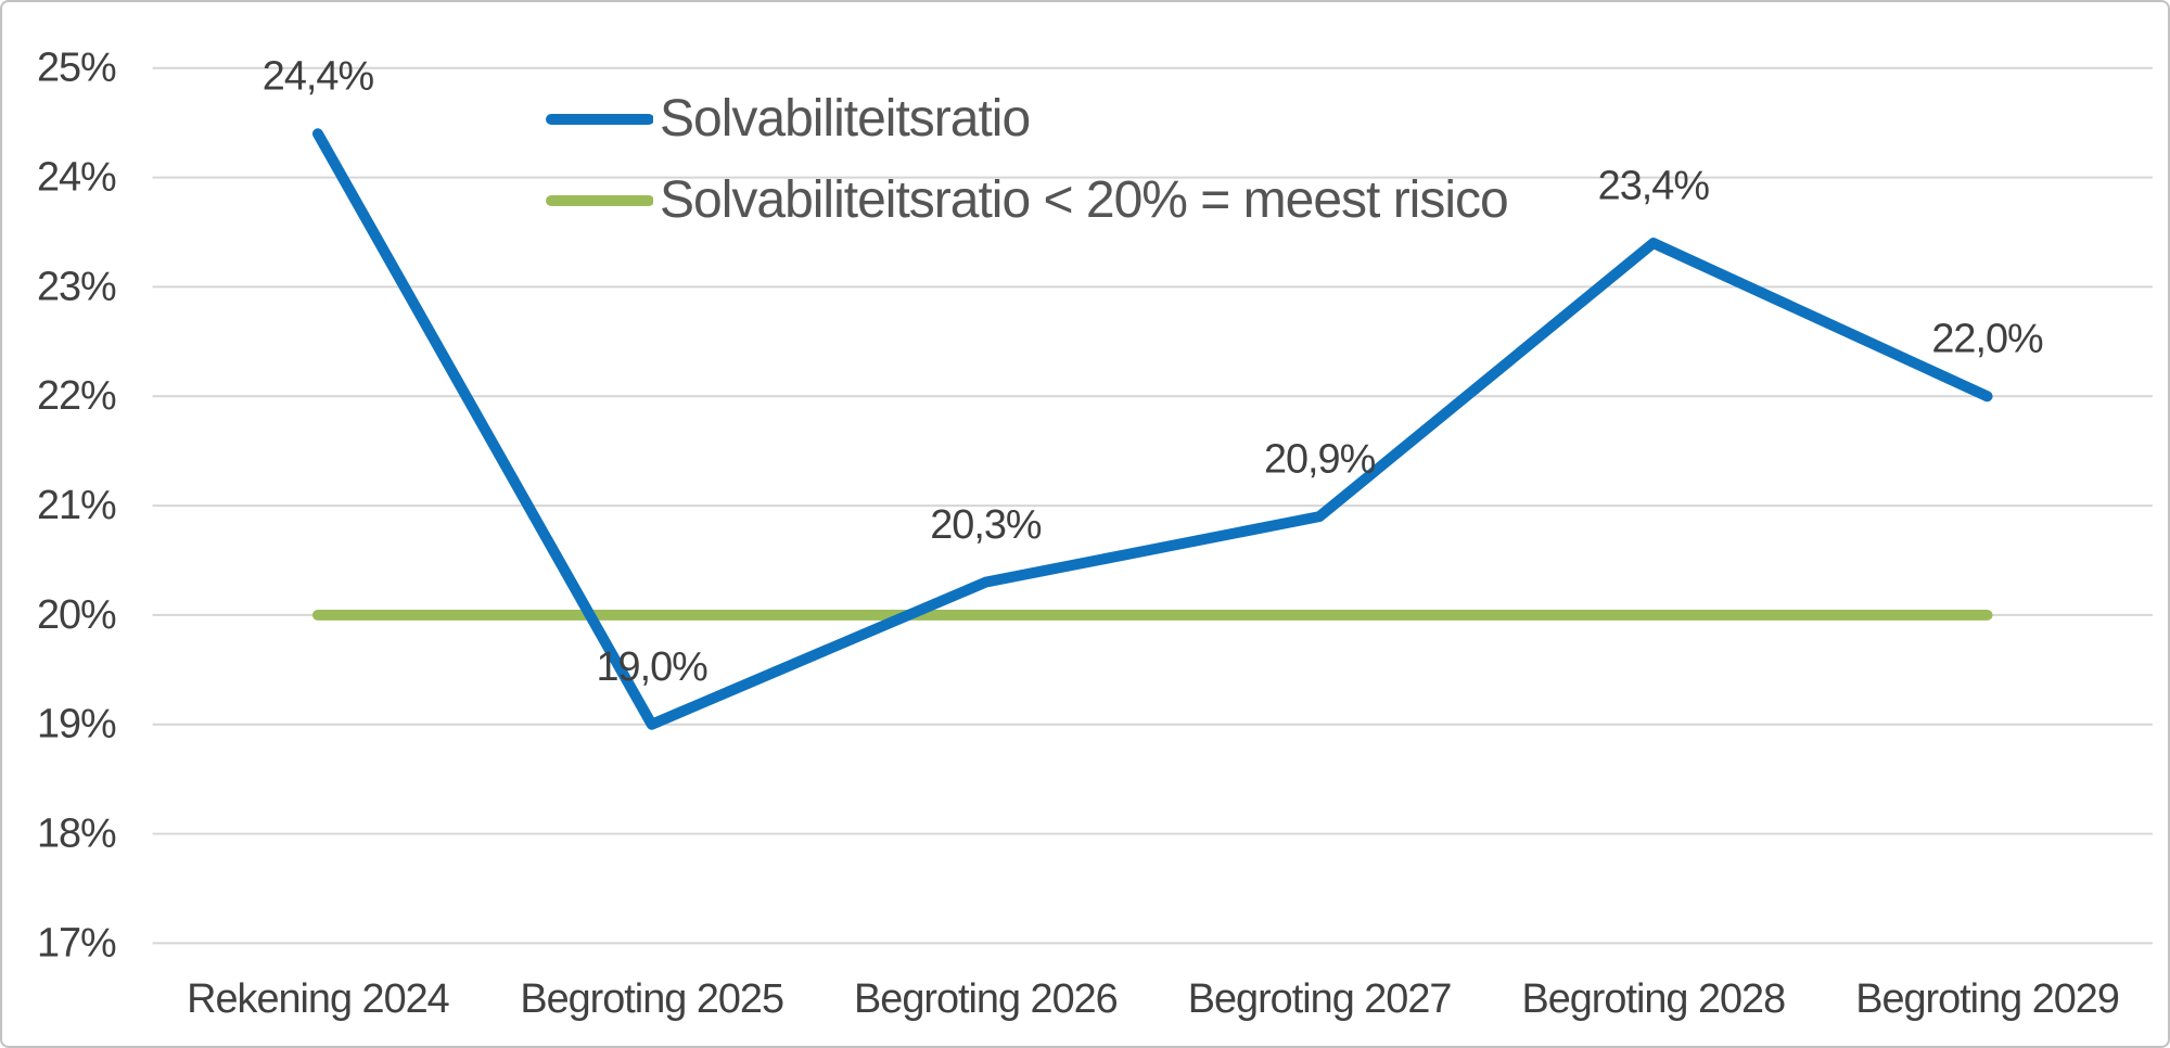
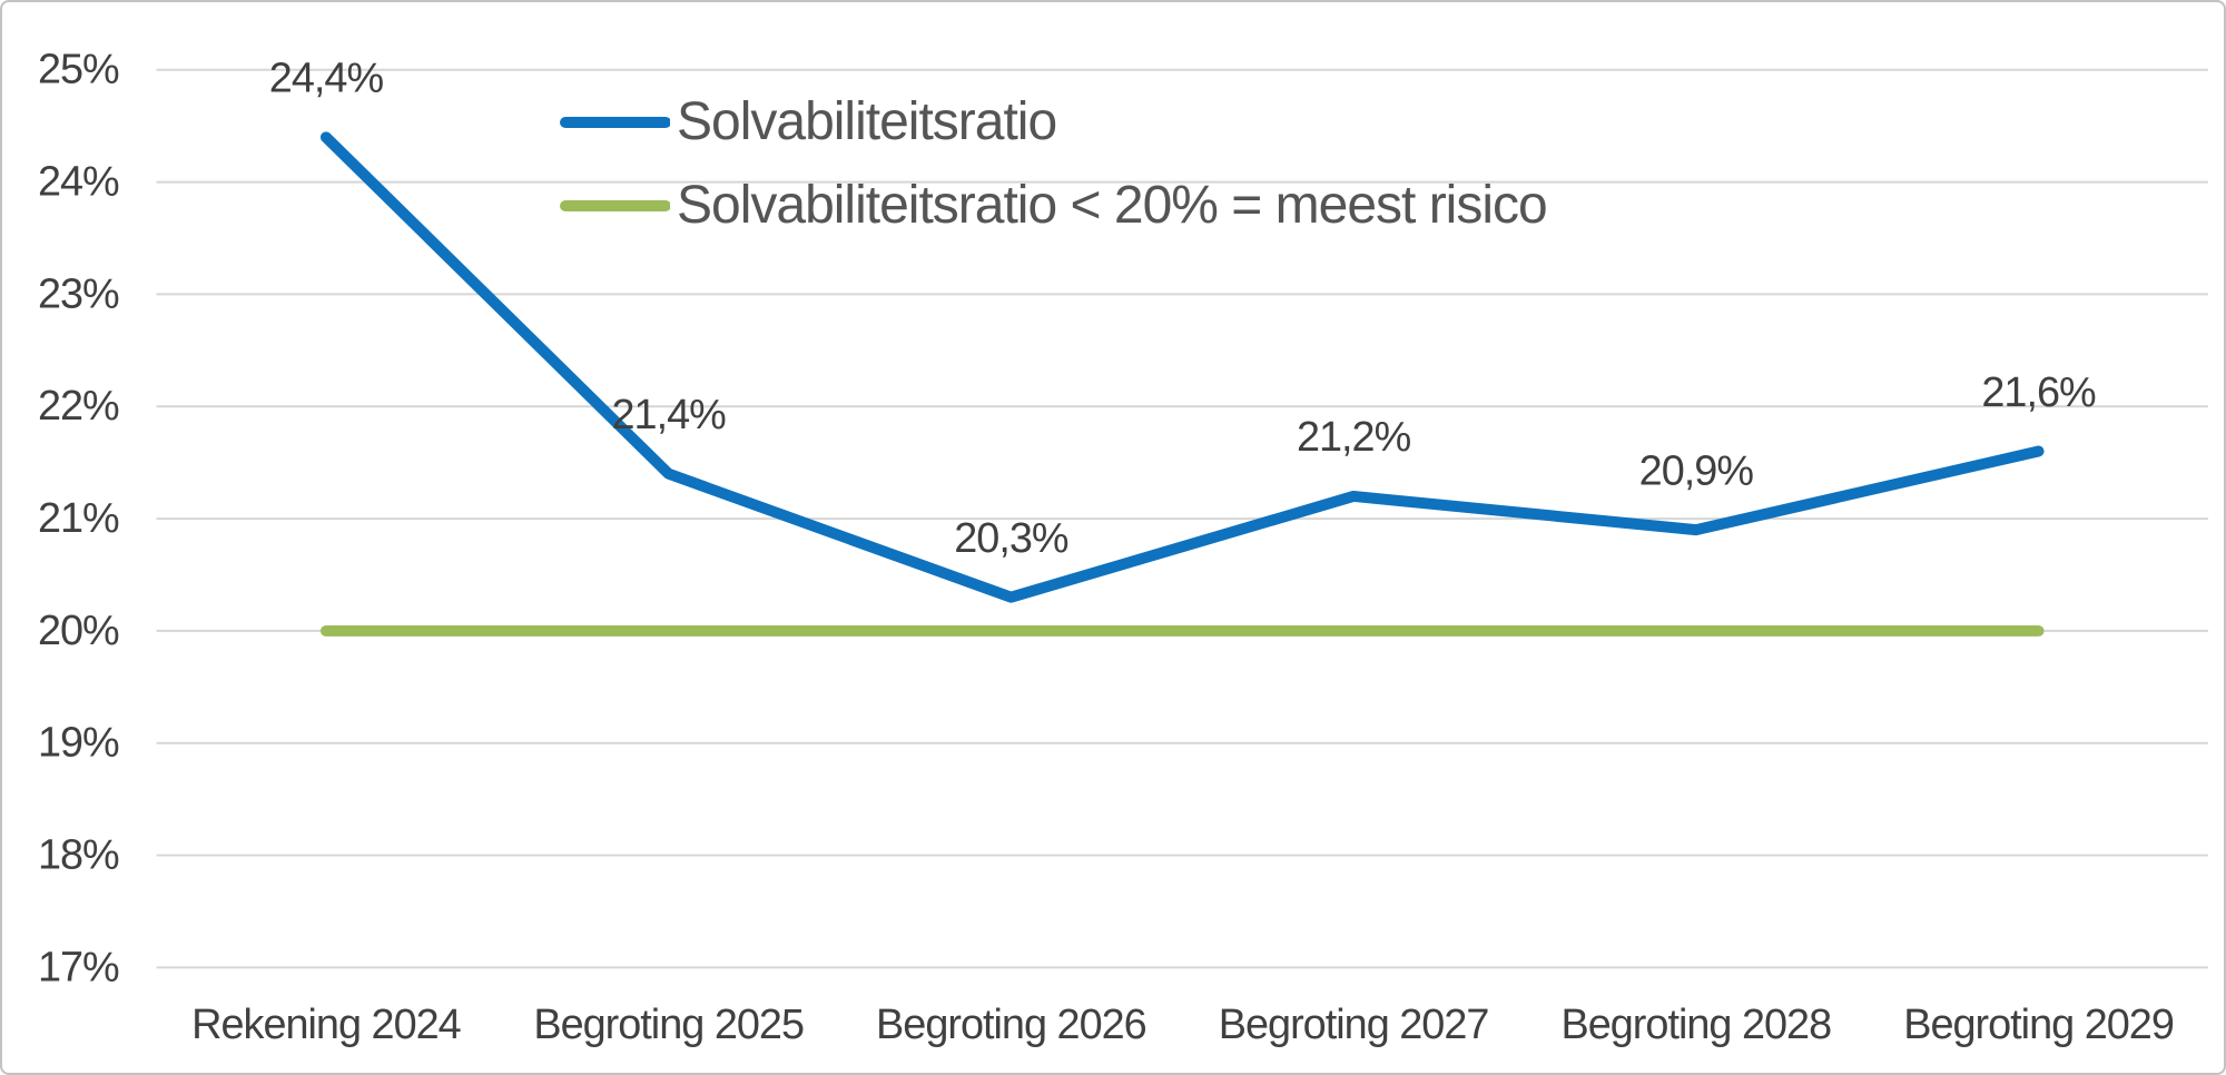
Solvabiliteitsratio/Begroting 2025: 19,0% -> 21,4%
Solvabiliteitsratio/Begroting 2027: 20,9% -> 21,2%
Solvabiliteitsratio/Begroting 2028: 23,4% -> 20,9%
Solvabiliteitsratio/Begroting 2029: 22,0% -> 21,6%
